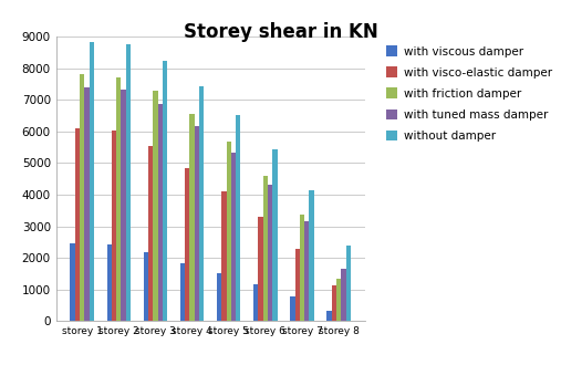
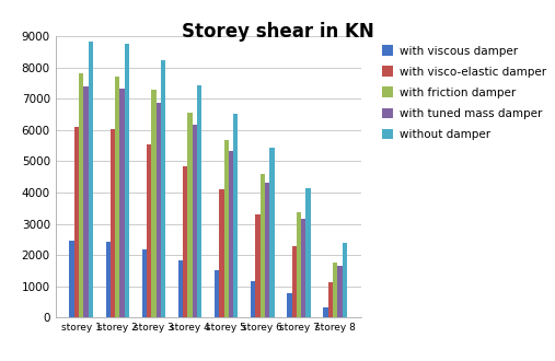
with friction damper/storey 8: 1350 -> 1760
